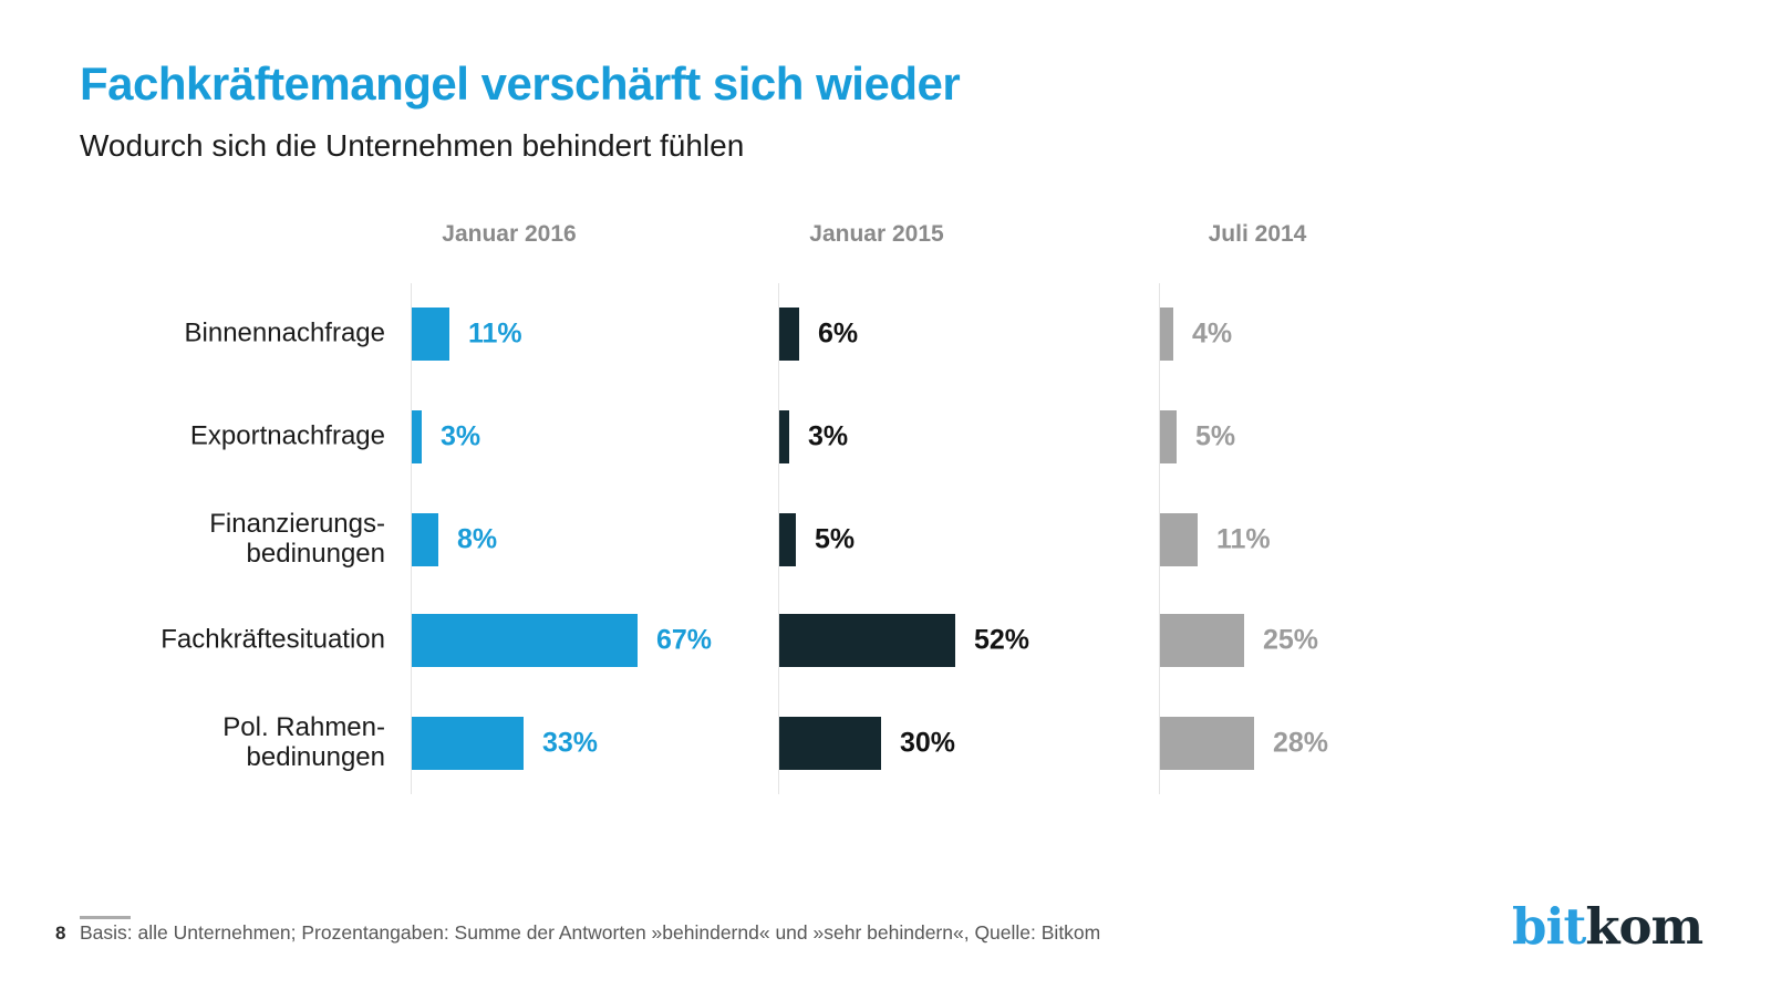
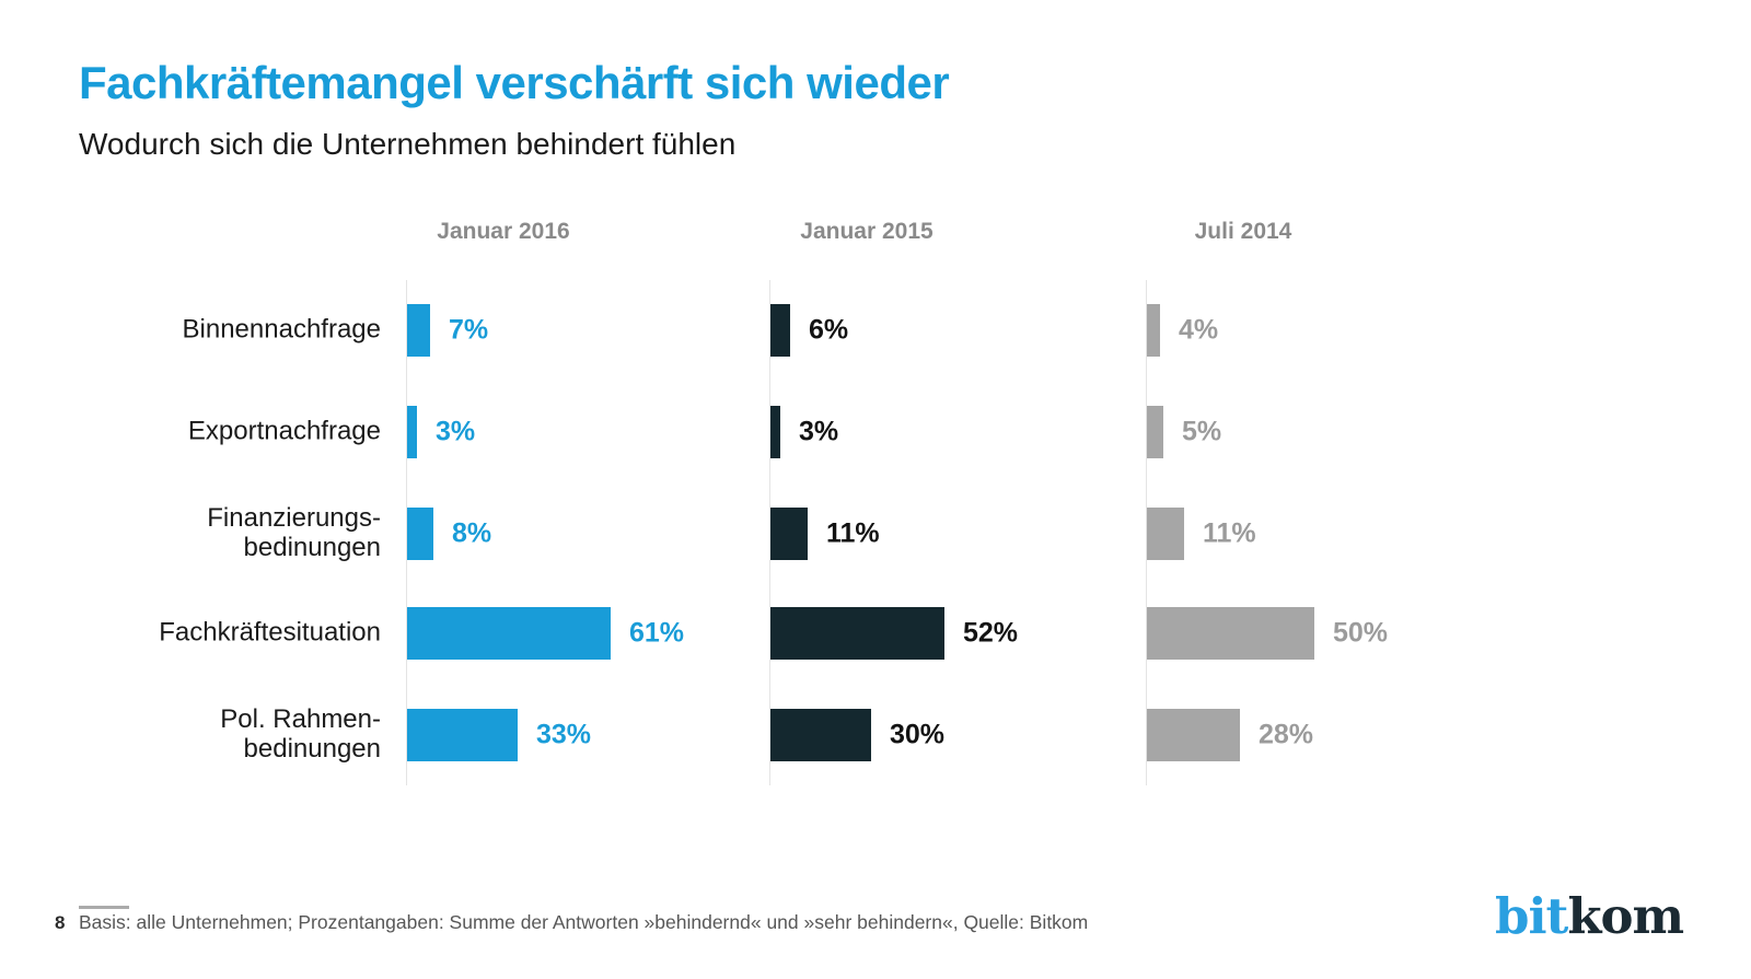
Januar 2016/Binnennachfrage: 11% -> 7%
Januar 2015/Finanzierungs- bedinungen: 5% -> 11%
Januar 2016/Fachkräftesituation: 67% -> 61%
Juli 2014/Fachkräftesituation: 25% -> 50%
